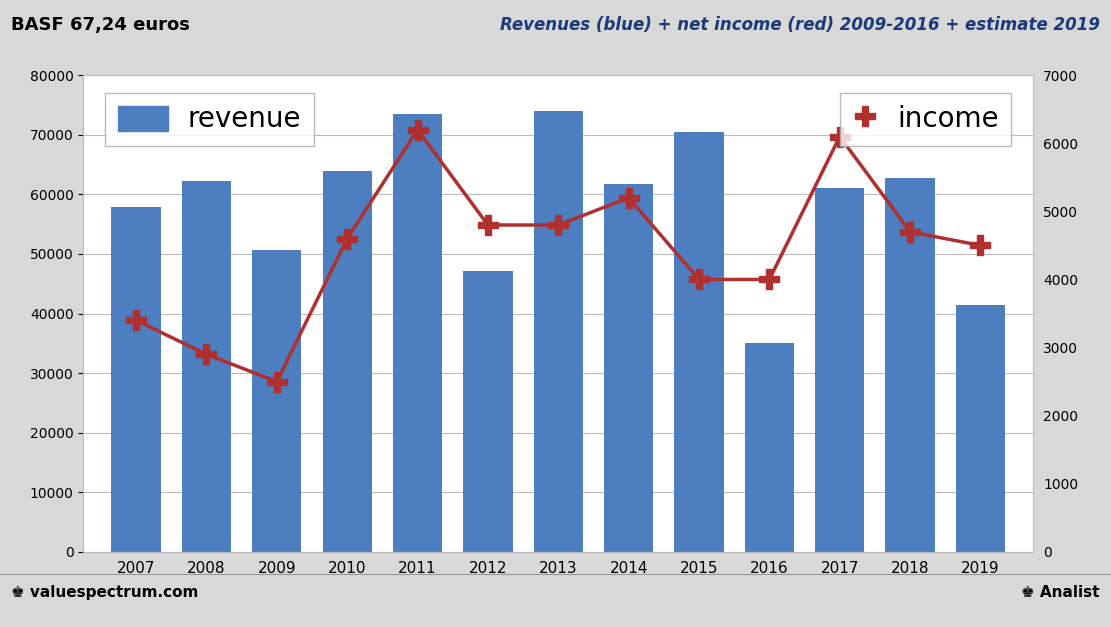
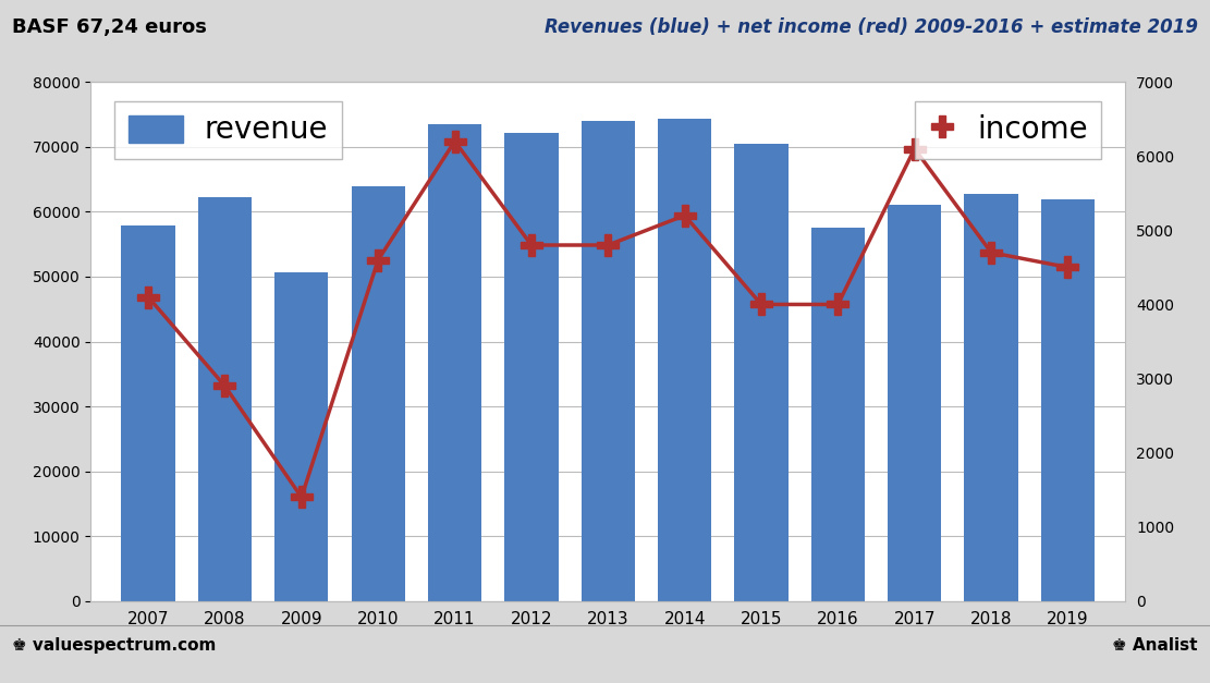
income/2007: 3400 -> 4100
income/2009: 2500 -> 1400
revenue/2012: 47200 -> 72100
revenue/2014: 61800 -> 74300
revenue/2016: 35000 -> 57600
revenue/2019: 41400 -> 61800
